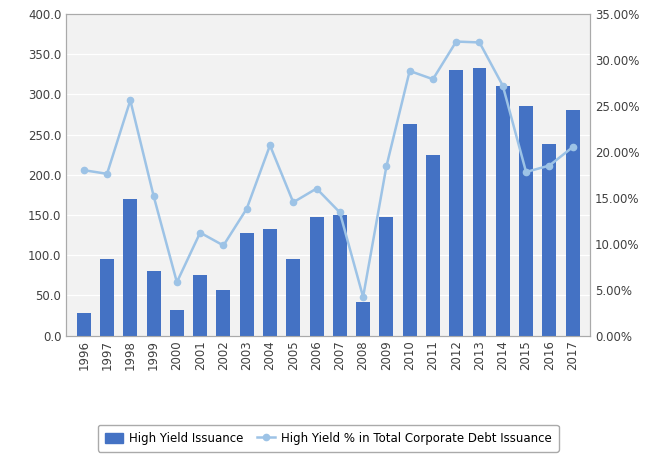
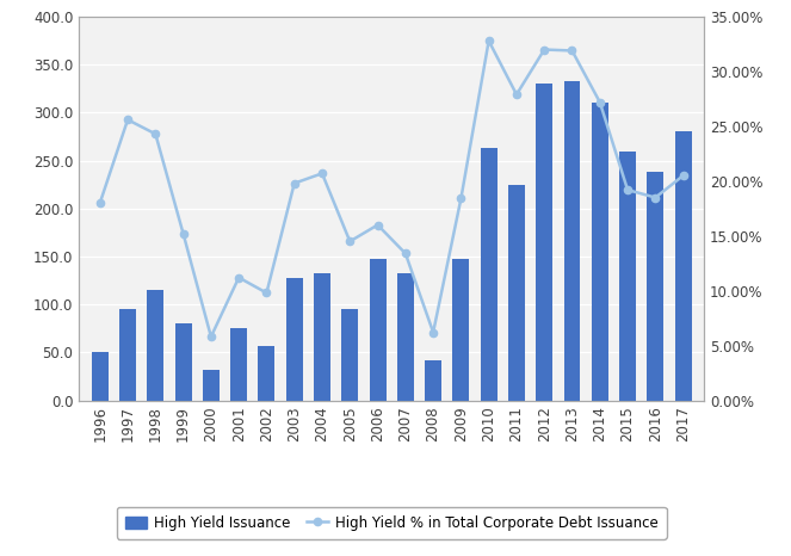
High Yield Issuance/1996: 28 -> 50
High Yield % in Total Corporate Debt Issuance/1997: 17.6% -> 25.6%
High Yield Issuance/1998: 170 -> 115
High Yield % in Total Corporate Debt Issuance/1998: 25.6% -> 24.3%
High Yield % in Total Corporate Debt Issuance/2003: 13.8% -> 19.8%
High Yield Issuance/2007: 150 -> 133
High Yield % in Total Corporate Debt Issuance/2008: 4.2% -> 6.2%
High Yield % in Total Corporate Debt Issuance/2010: 28.8% -> 32.8%
High Yield Issuance/2015: 286 -> 260
High Yield % in Total Corporate Debt Issuance/2015: 17.8% -> 19.2%
